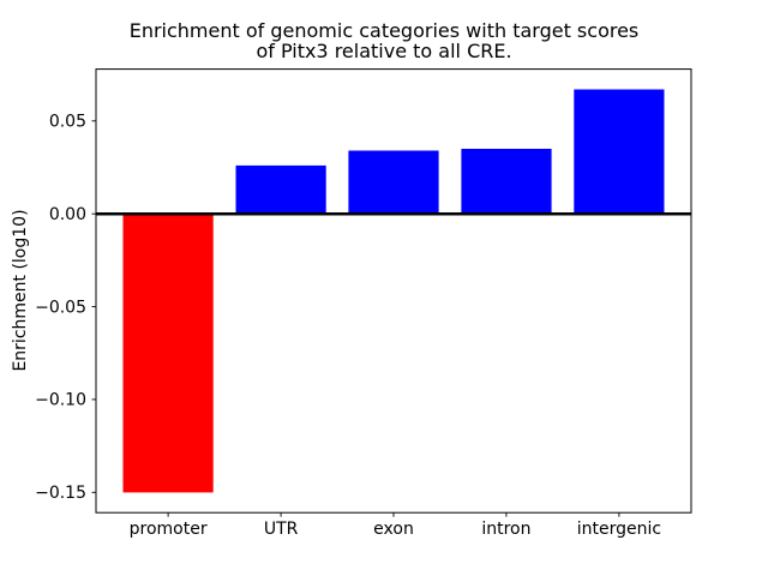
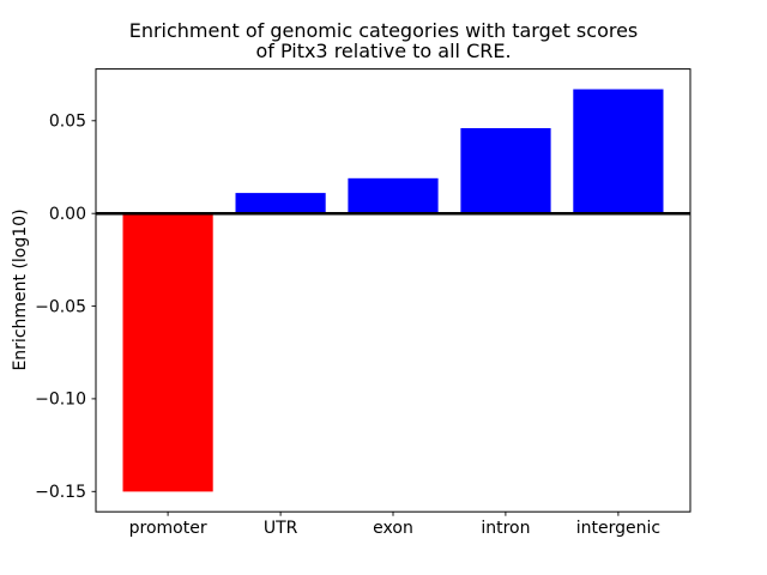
UTR: 0.026 -> 0.011
exon: 0.034 -> 0.019
intron: 0.035 -> 0.046
